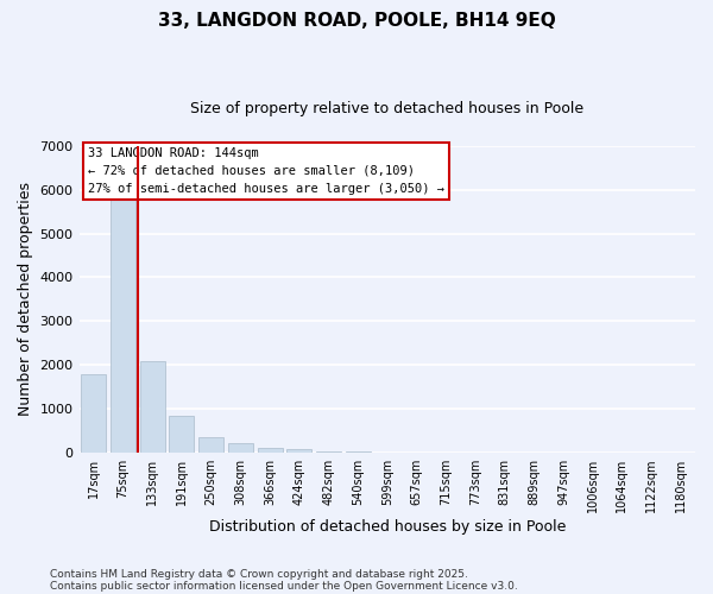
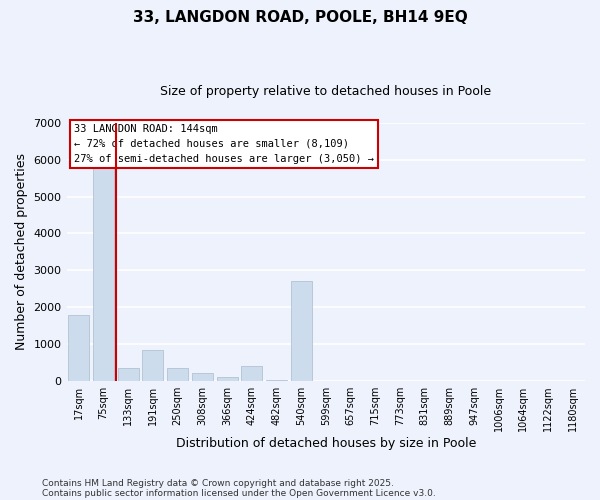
133sqm: 2080 -> 350
424sqm: 80 -> 400
540sqm: 20 -> 2700
